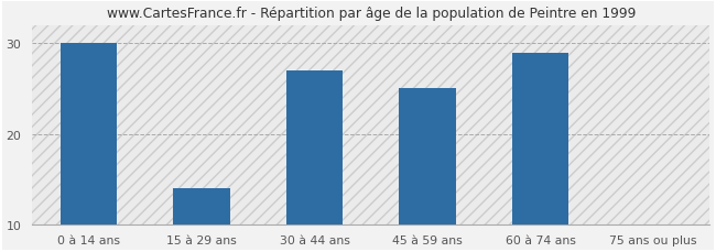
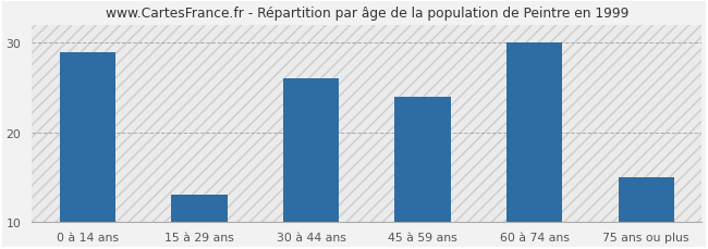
0 à 14 ans: 30 -> 29
15 à 29 ans: 14 -> 13
30 à 44 ans: 27 -> 26
45 à 59 ans: 25 -> 24
60 à 74 ans: 29 -> 30
75 ans ou plus: 10 -> 15
